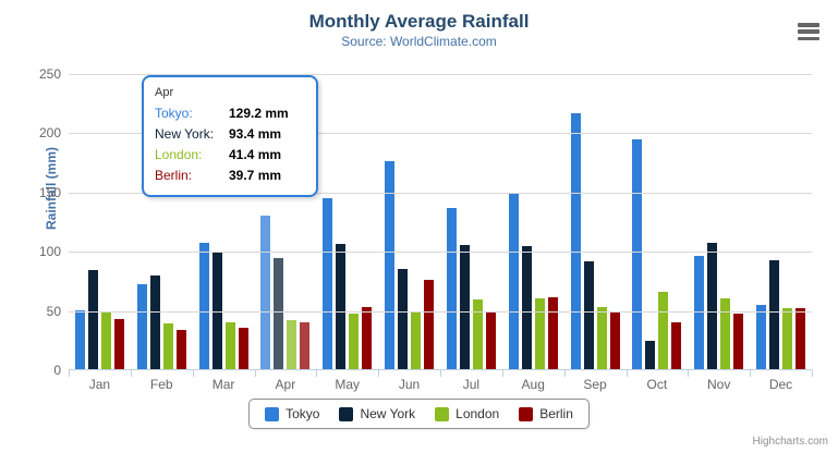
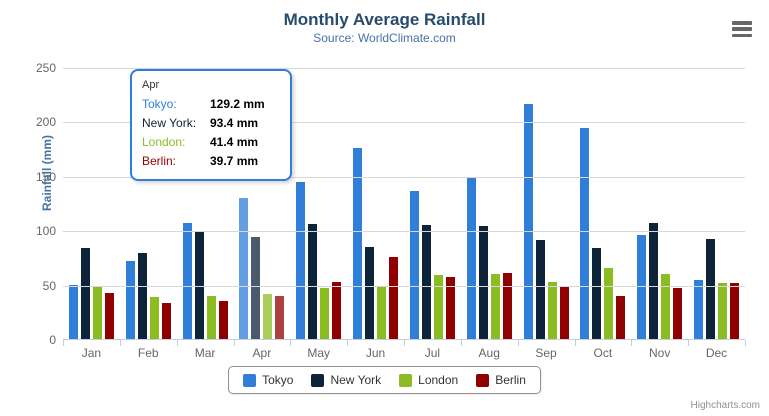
Berlin/Jul: 48 -> 57
New York/Oct: 24 -> 84
